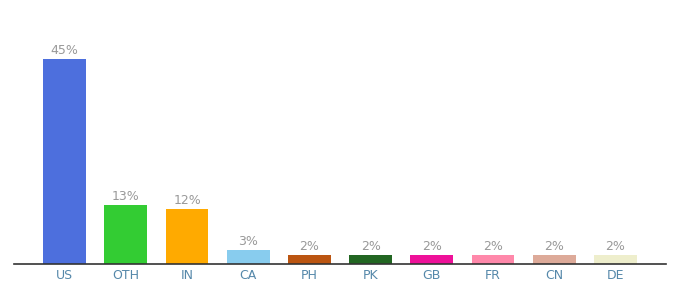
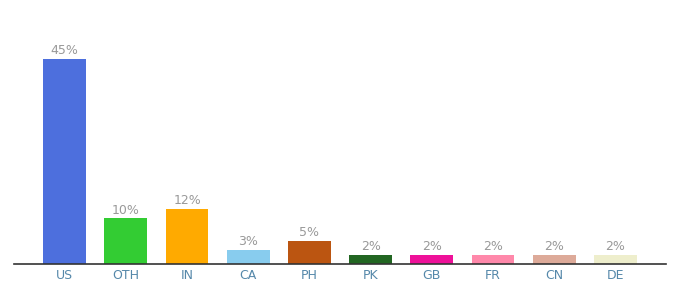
OTH: 13% -> 10%
PH: 2% -> 5%
